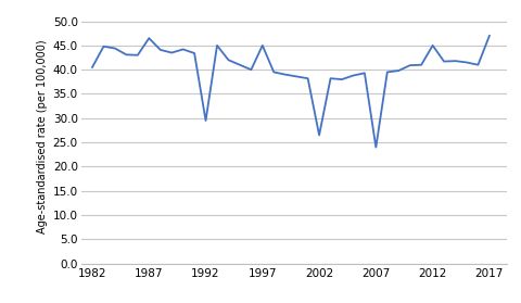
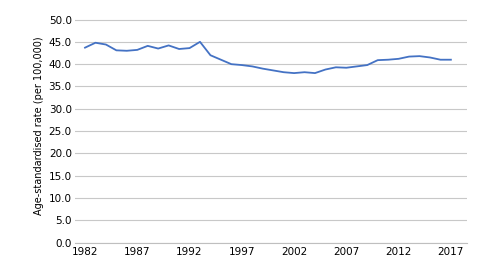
1982: 40.5 -> 43.7
1987: 46.5 -> 43.2
1992: 29.5 -> 43.6
1997: 45.0 -> 39.8
2002: 26.5 -> 38.0
2007: 24.0 -> 39.2
2012: 45.0 -> 41.2
2017: 47.0 -> 41.0
